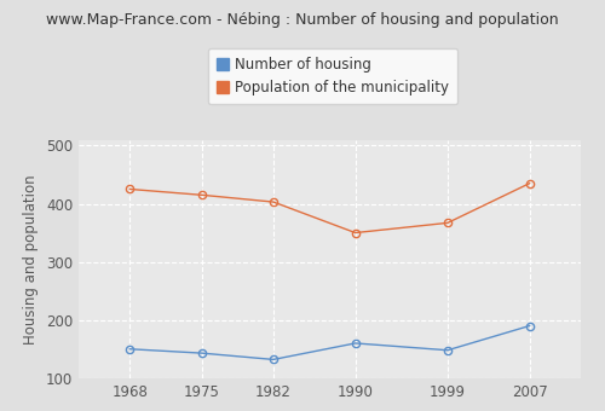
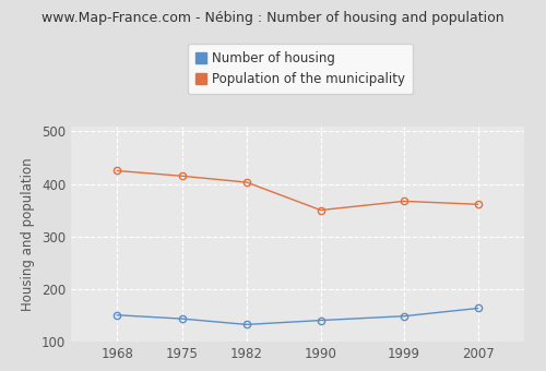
Number of housing/1990: 160 -> 140
Number of housing/2007: 190 -> 163
Population of the municipality/2007: 435 -> 361
